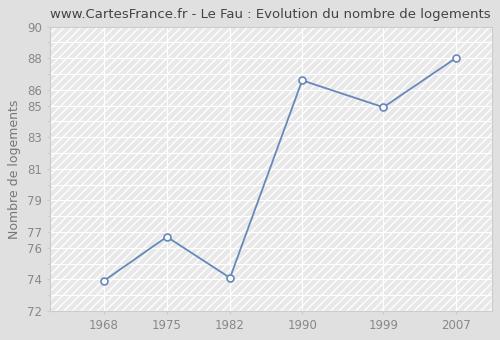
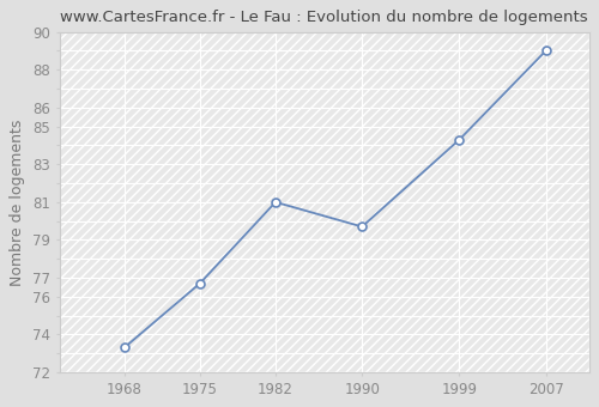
1968: 73.9 -> 73.3
1982: 74.1 -> 81.0
1990: 86.6 -> 79.7
1999: 84.9 -> 84.3
2007: 88.0 -> 89.0
